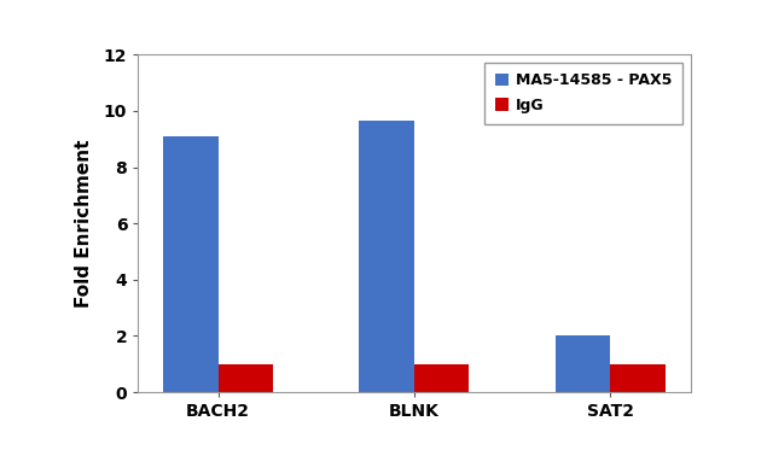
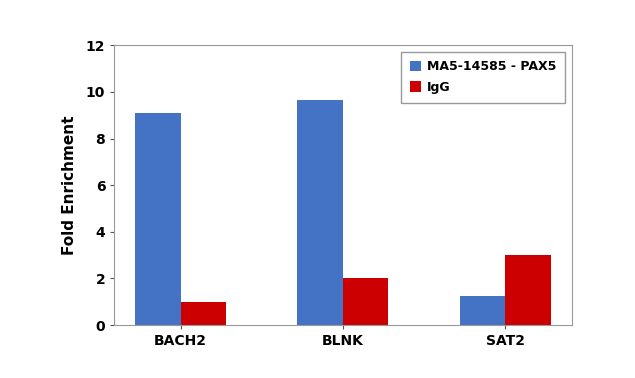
IgG/BLNK: 1 -> 2
MA5-14585 - PAX5/SAT2: 2.00 -> 1.25
IgG/SAT2: 1 -> 3
